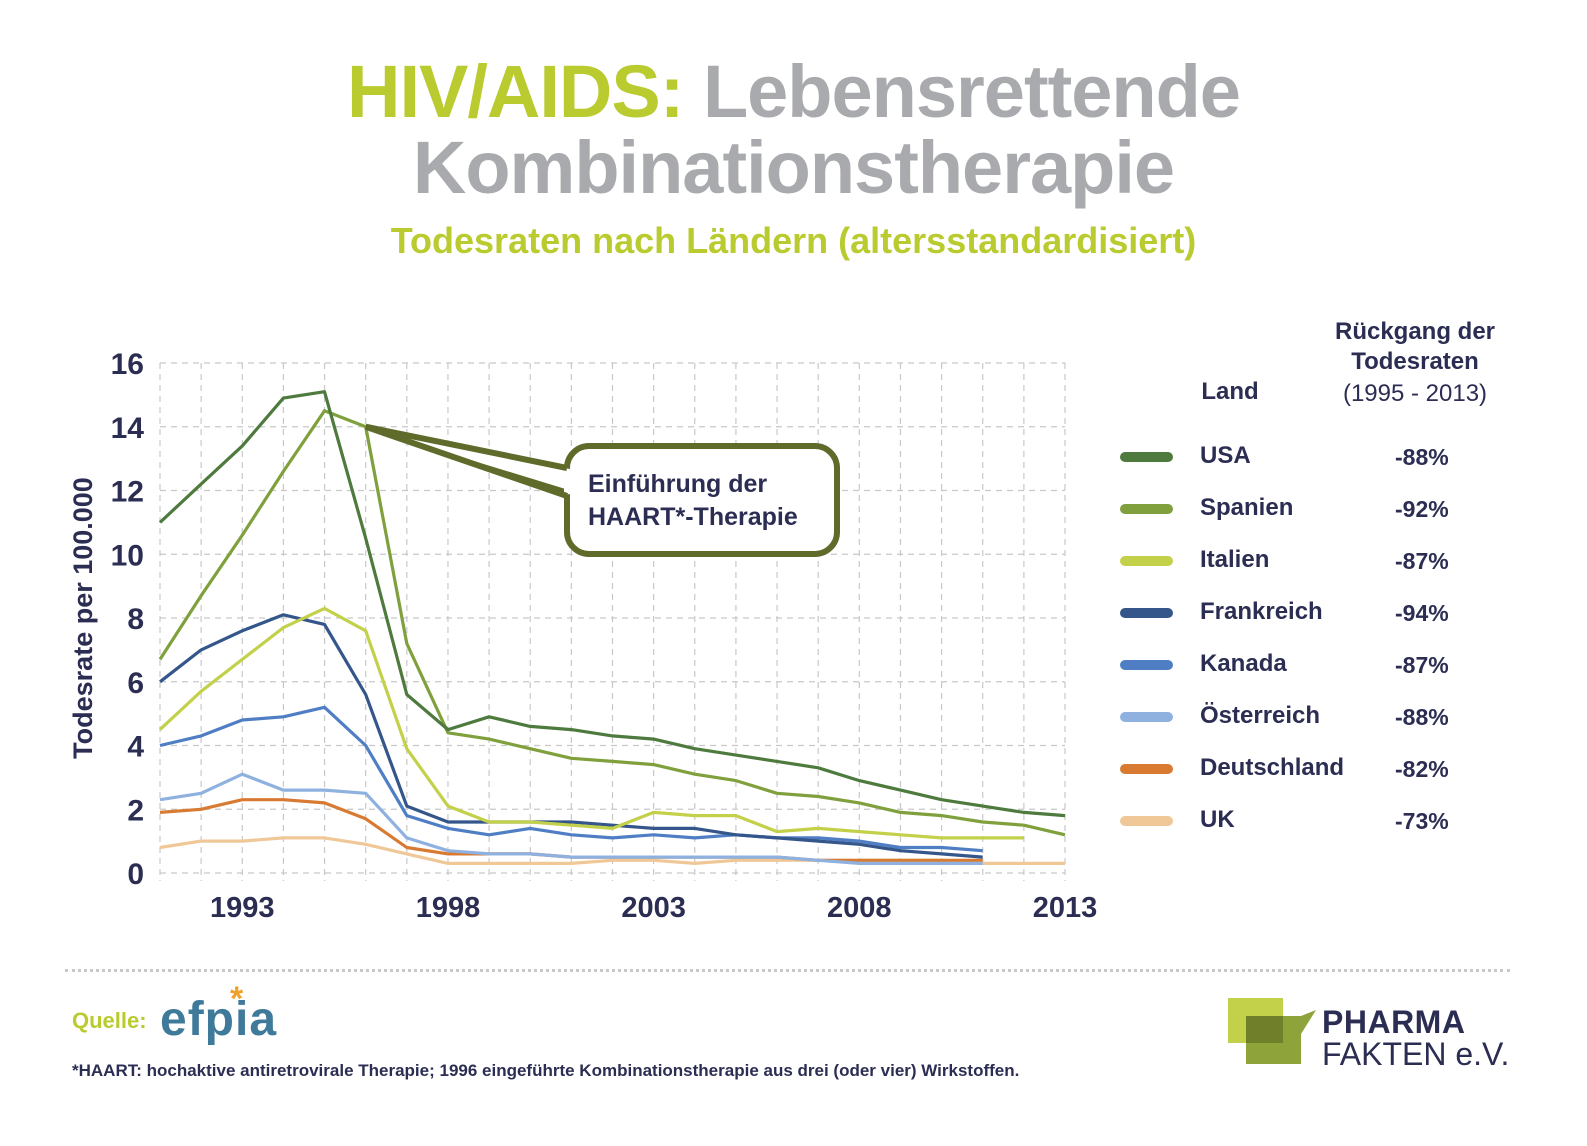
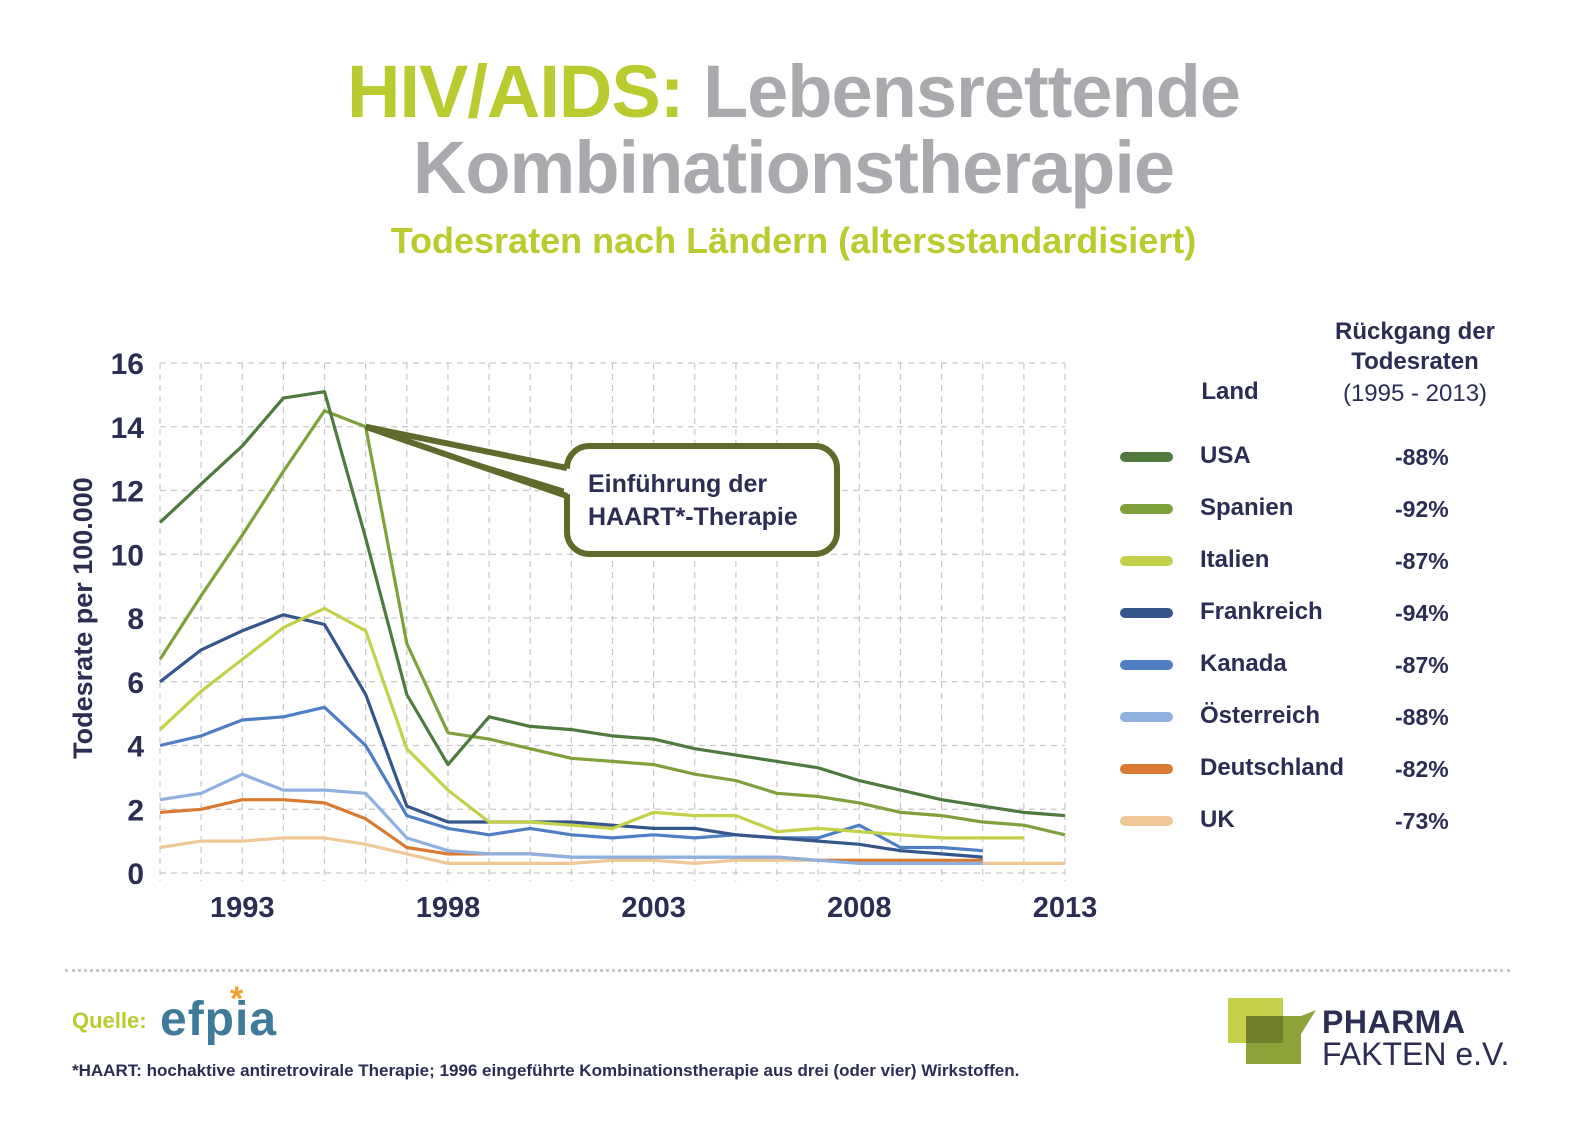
USA/1998: 4.5 -> 3.4
Italien/1998: 2.1 -> 2.6
Kanada/2008: 1.0 -> 1.5
